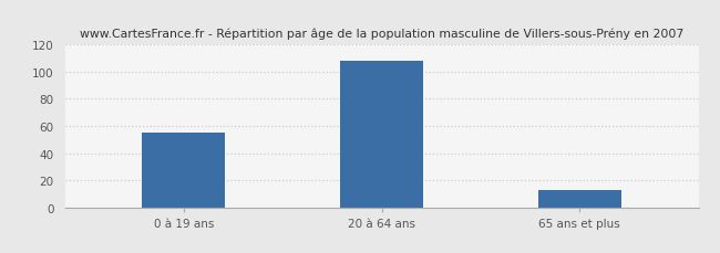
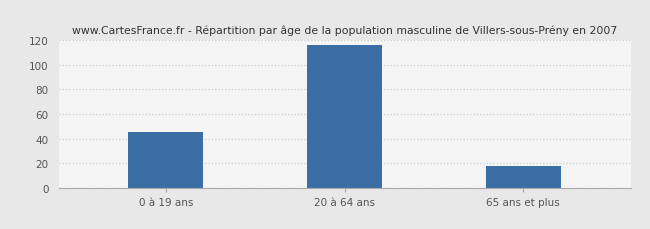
0 à 19 ans: 55 -> 45
20 à 64 ans: 108 -> 116
65 ans et plus: 13 -> 18
